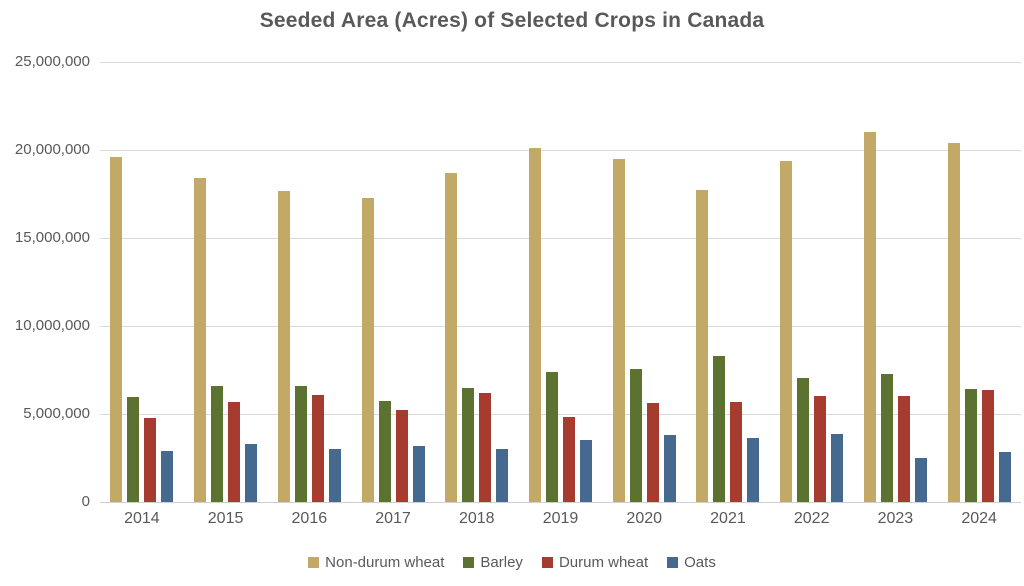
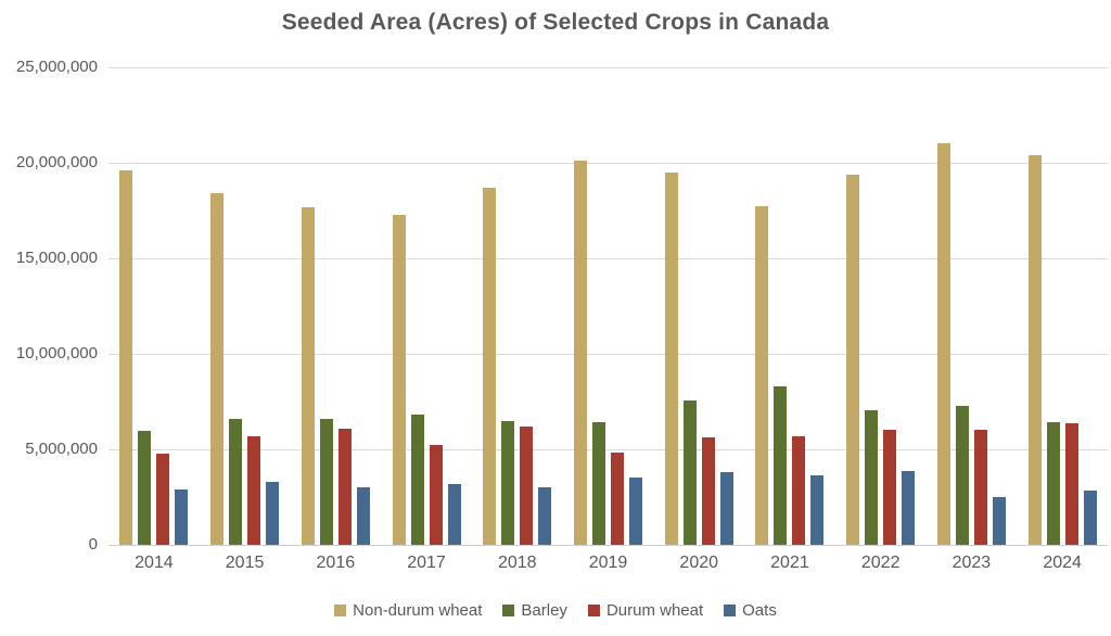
Barley/2017: 5800000 -> 6800000
Barley/2019: 7400000 -> 6400000
